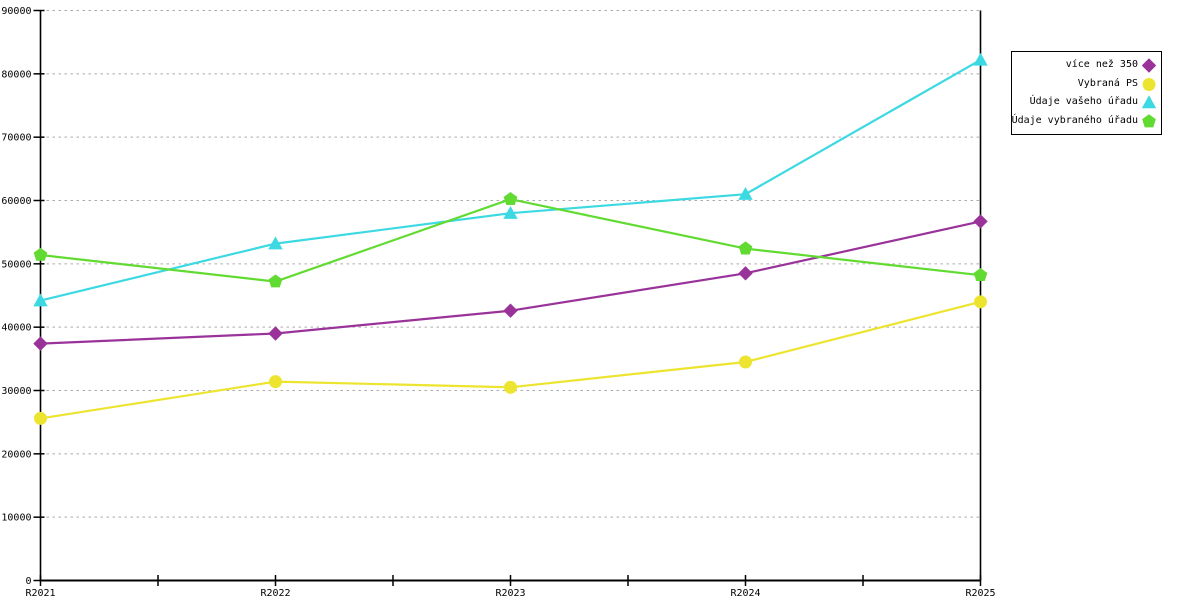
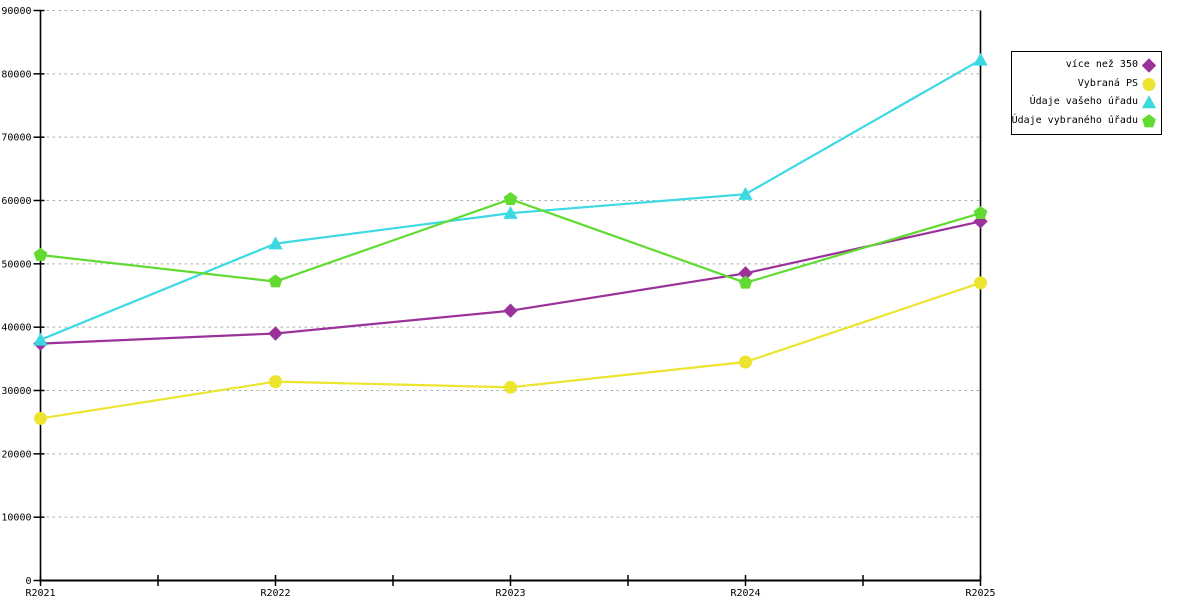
Údaje vašeho úřadu/R2021: 44000 -> 38000
Údaje vybraného úřadu/R2024: 52000 -> 47000
Vybraná PS/R2025: 44000 -> 47000
Údaje vybraného úřadu/R2025: 48000 -> 58000
